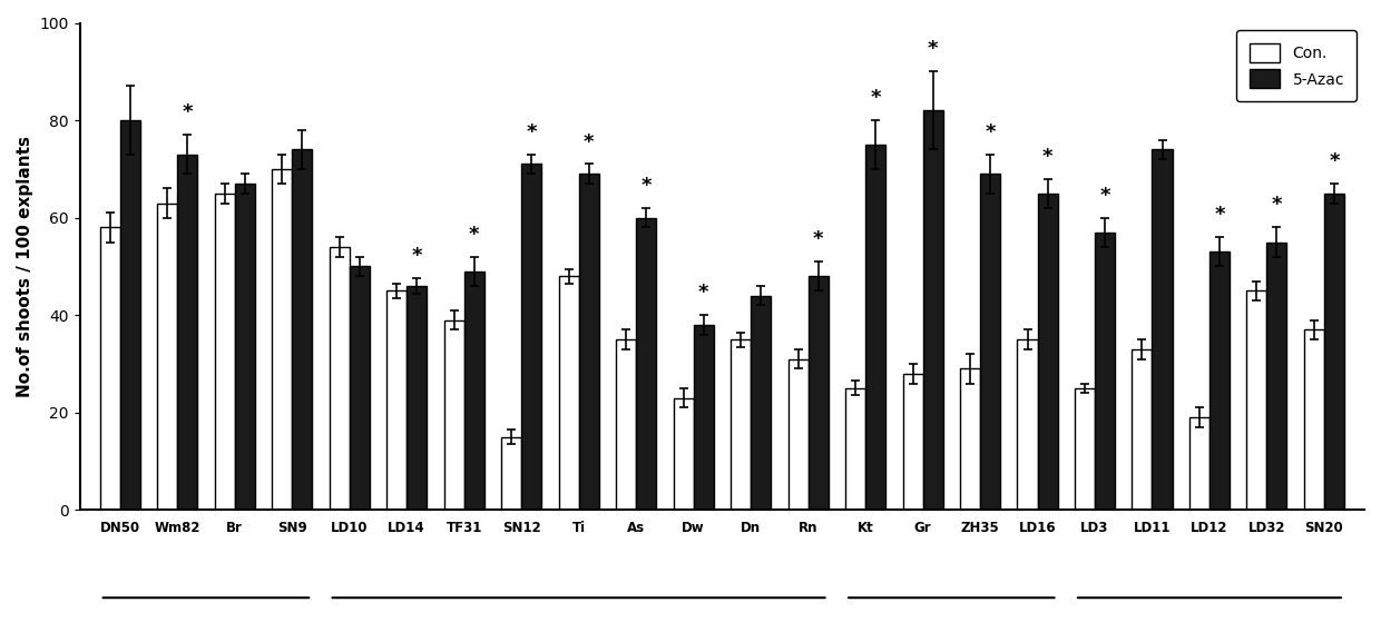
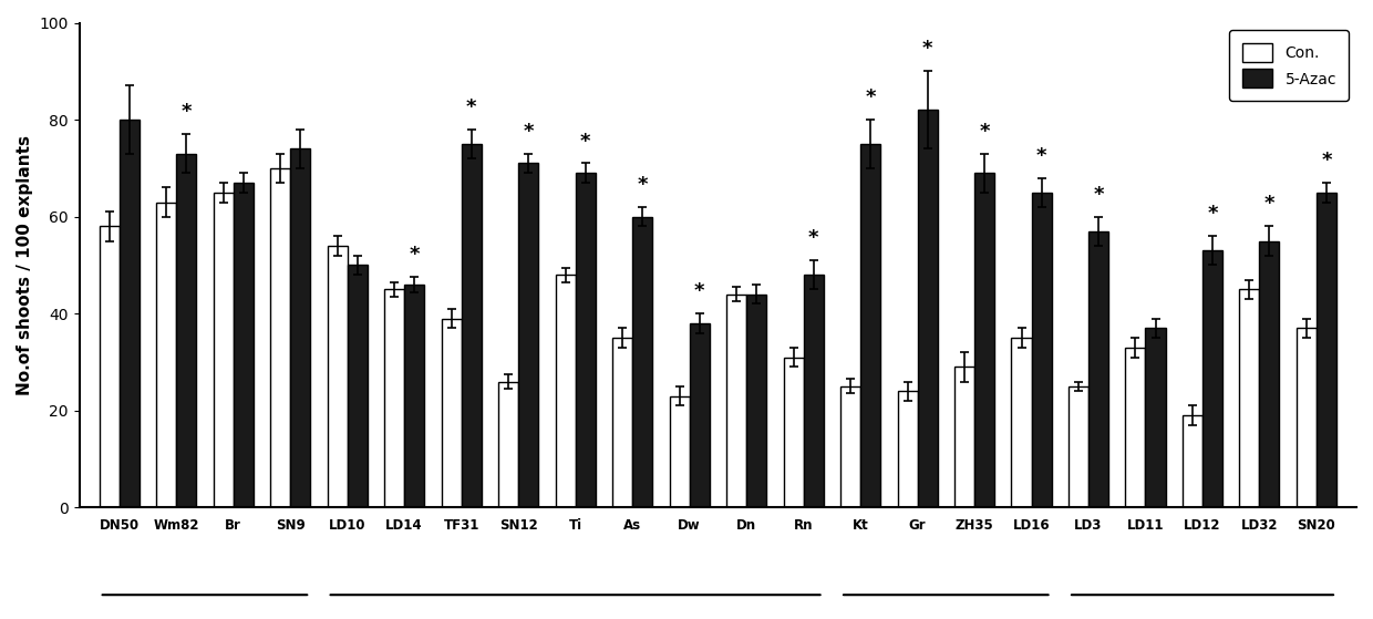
5-Azac/TF31: 49 -> 75
Con./SN12: 15 -> 26
Con./Dn: 35 -> 44
Con./Gr: 28 -> 24
5-Azac/LD11: 74 -> 37
